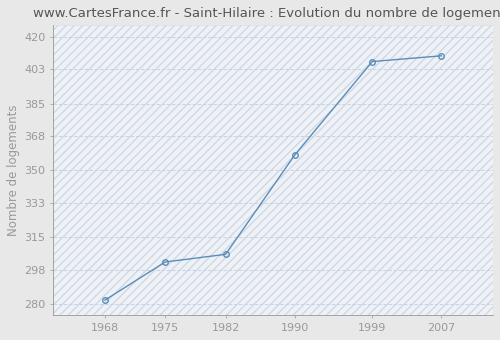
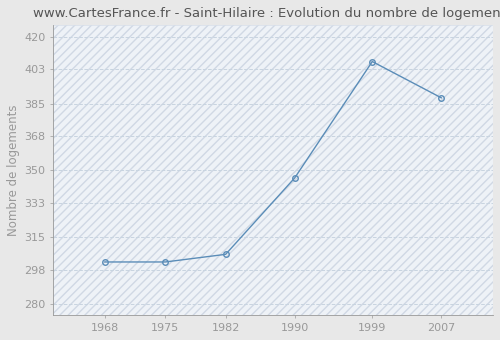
1968: 282 -> 302
1990: 358 -> 346
2007: 410 -> 388
